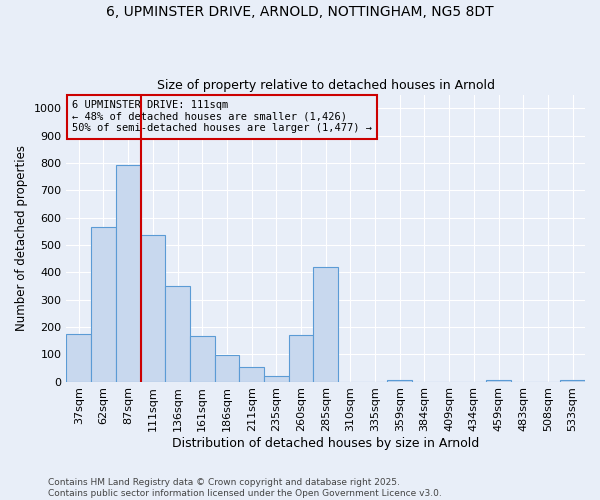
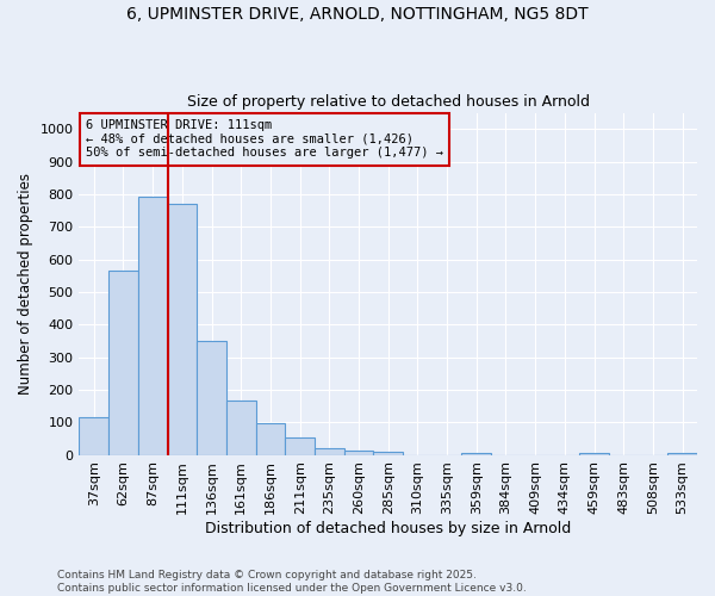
37sqm: 175 -> 115
111sqm: 535 -> 770
260sqm: 170 -> 14
285sqm: 420 -> 10
